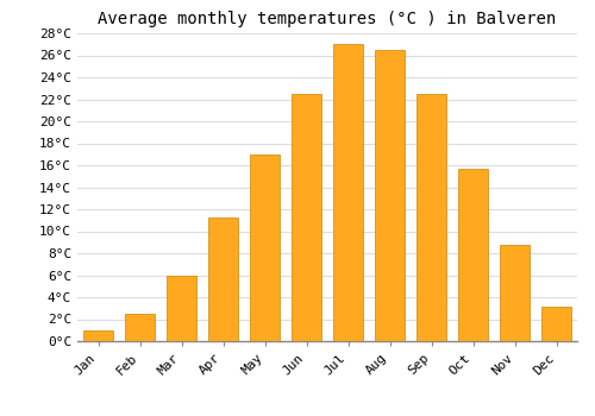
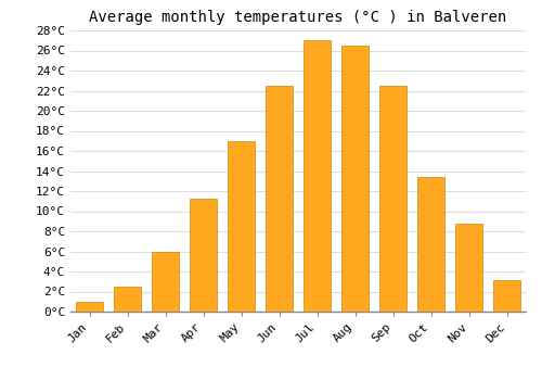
Oct: 15.7°C -> 13.4°C
